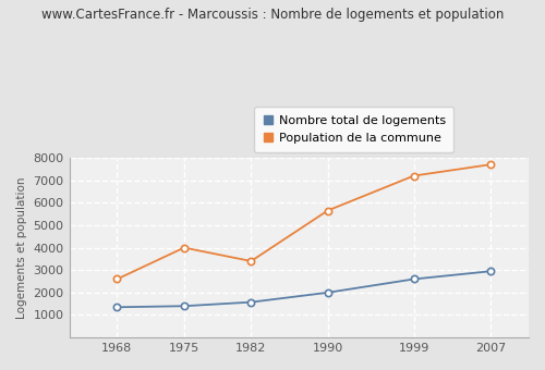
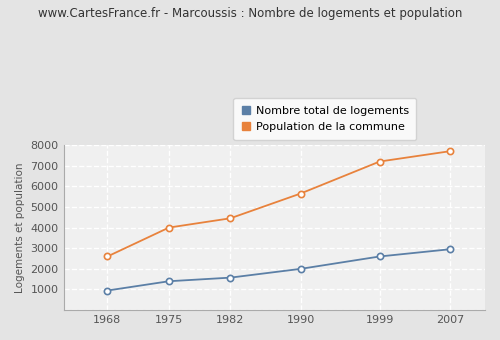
Nombre total de logements/1968: 1350 -> 950
Population de la commune/1982: 3400 -> 4450
